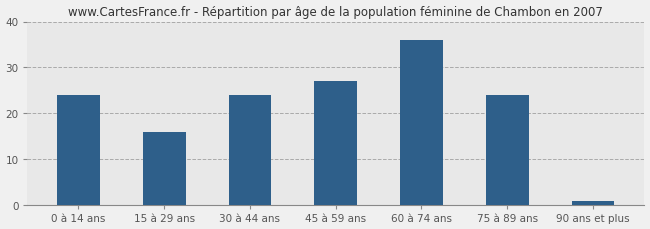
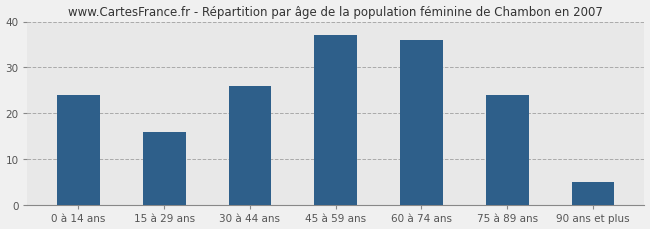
30 à 44 ans: 24 -> 26
45 à 59 ans: 27 -> 37
90 ans et plus: 1 -> 5
